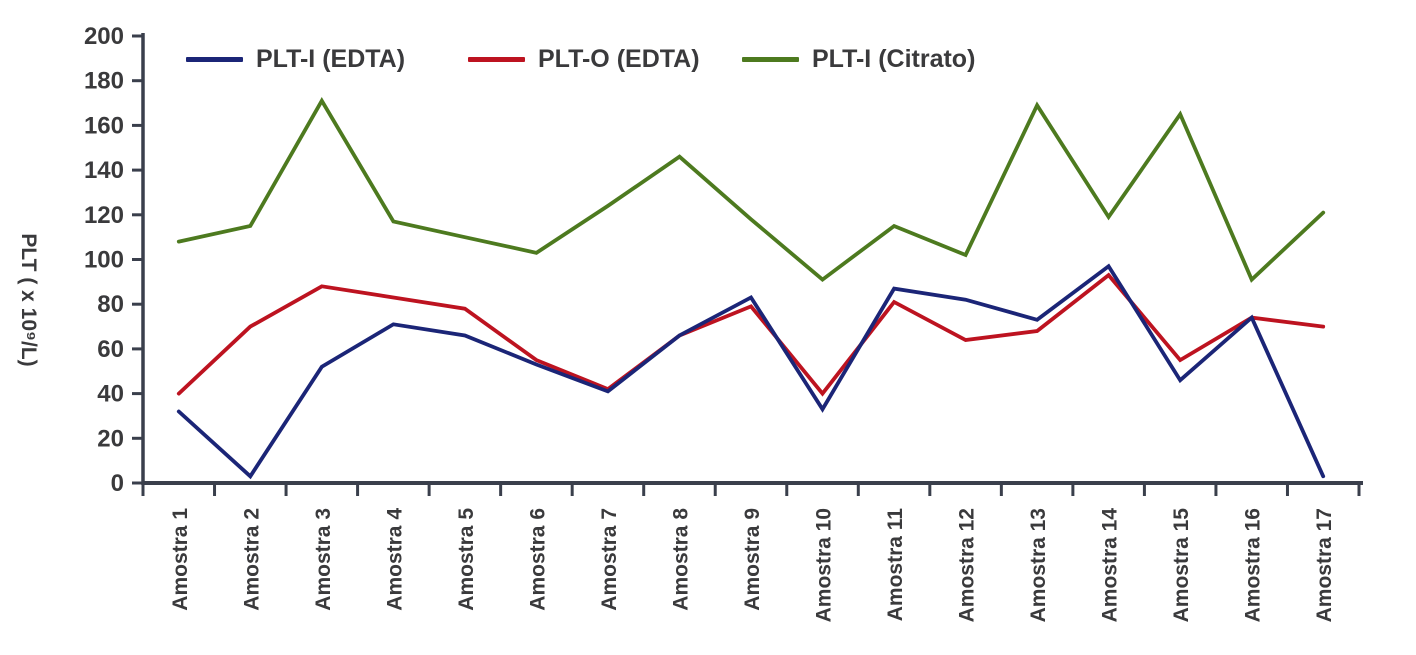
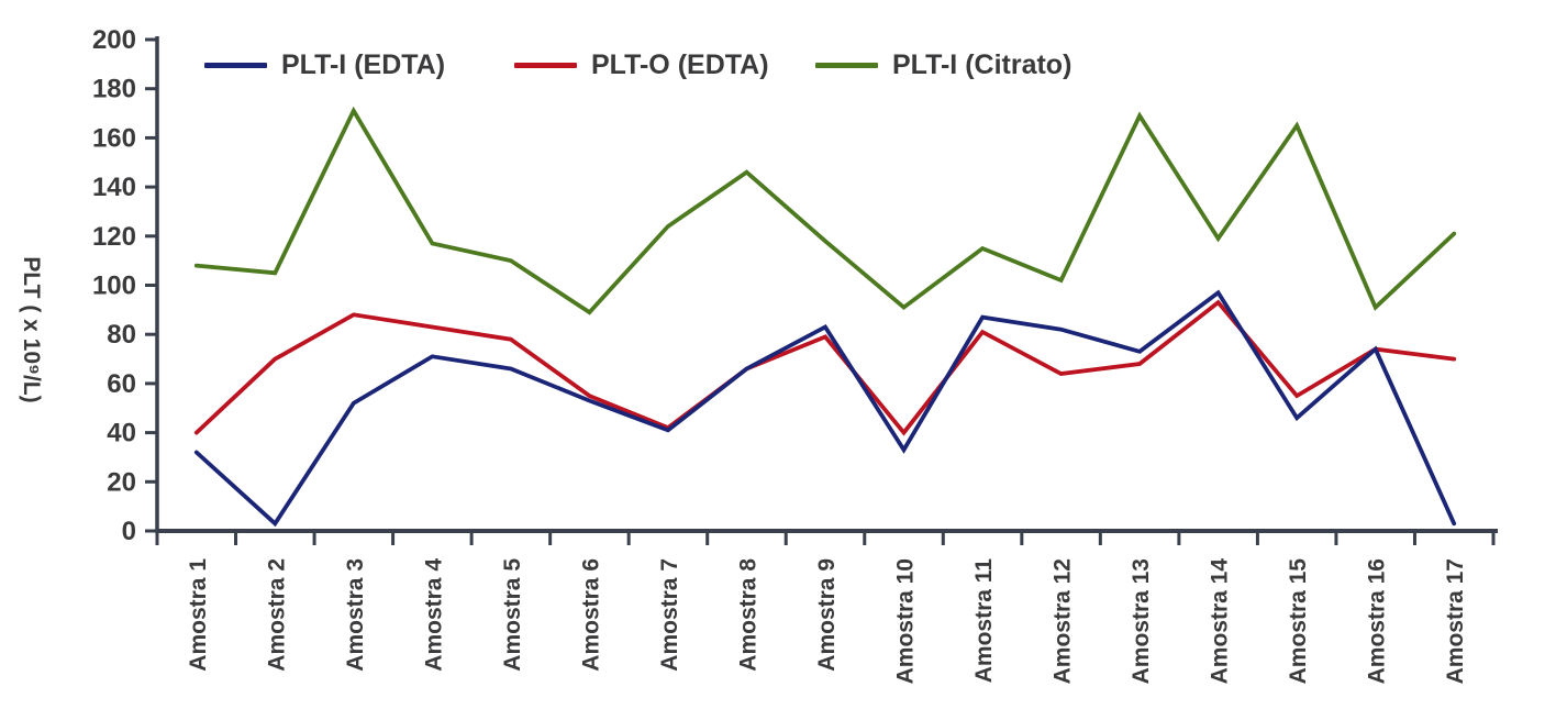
PLT-I (Citrato)/Amostra 2: 115 -> 105
PLT-I (Citrato)/Amostra 6: 103 -> 89
